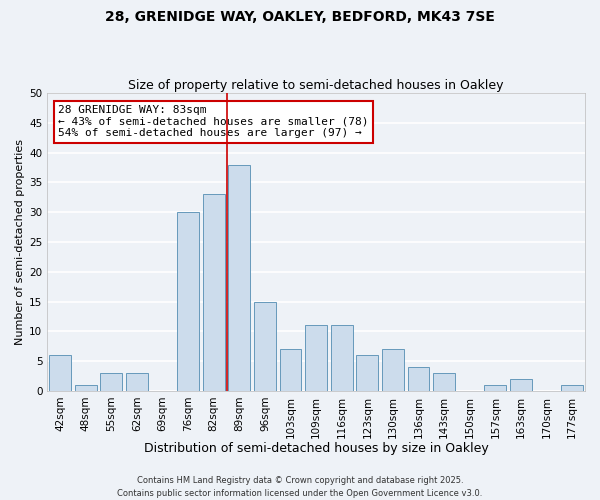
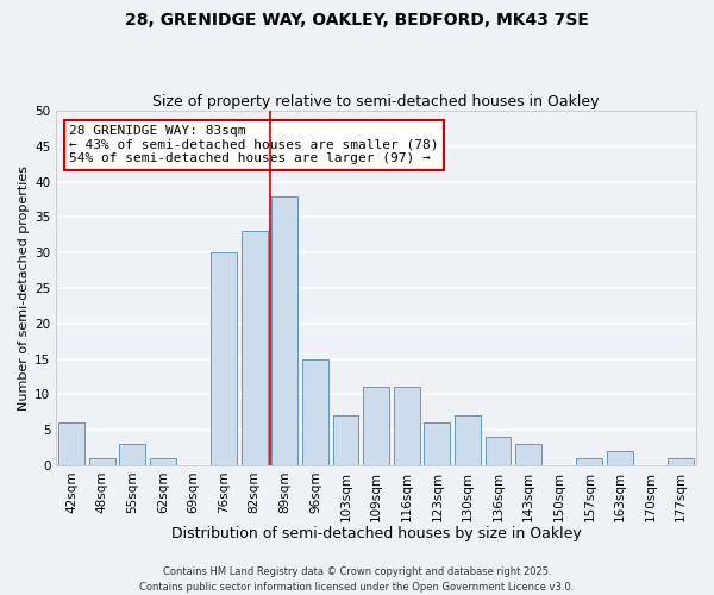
62sqm: 3 -> 1
